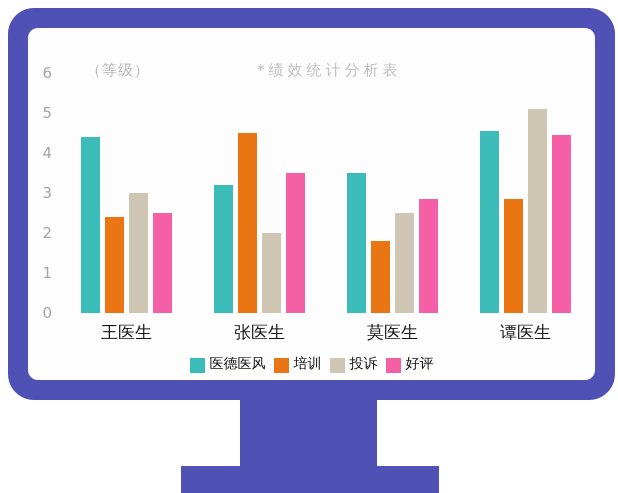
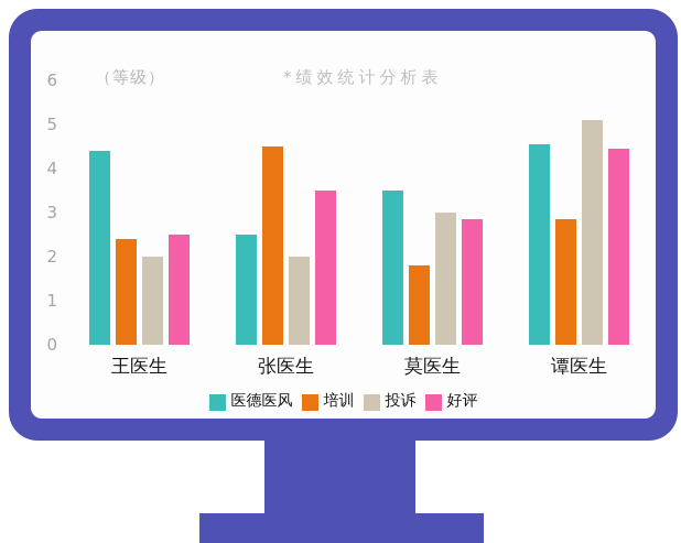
投诉/王医生: 3.0 -> 2.0
医德医风/张医生: 3.2 -> 2.5
投诉/莫医生: 2.5 -> 3.0
